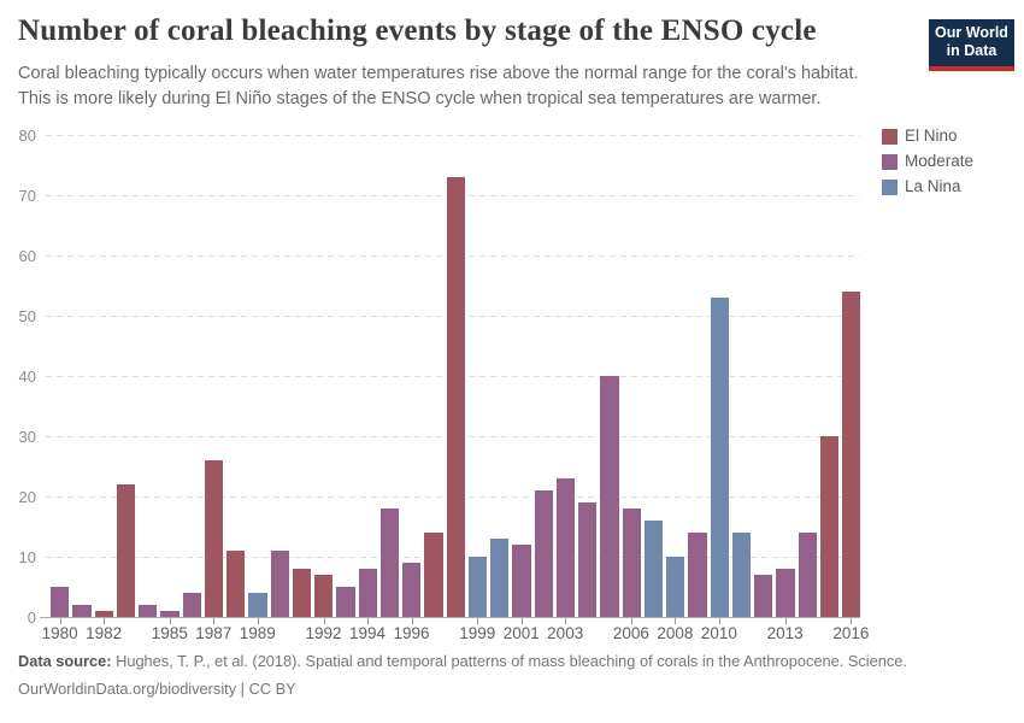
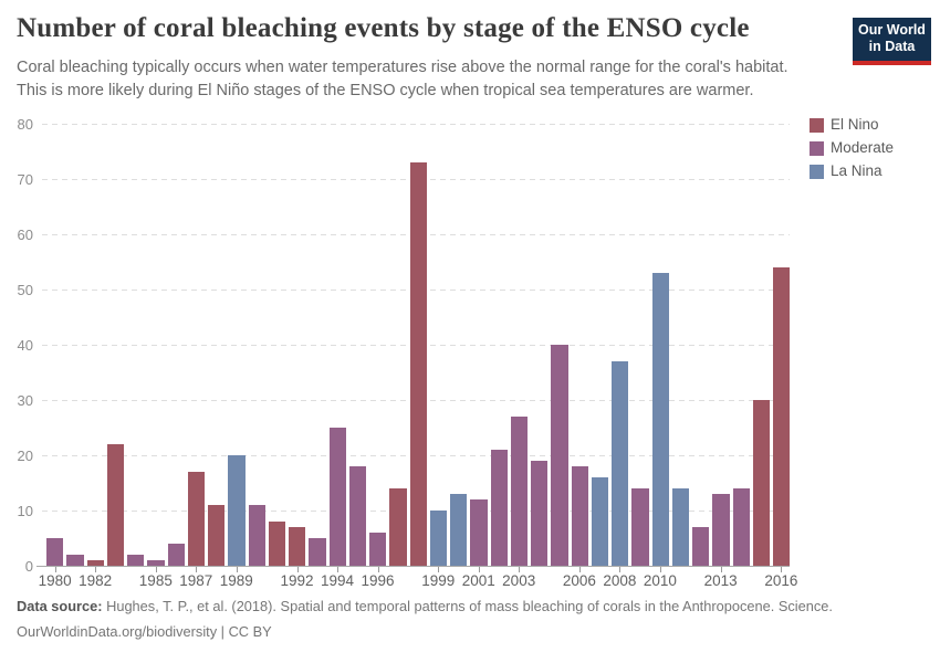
1987: 26 -> 17
1989: 4 -> 20
1994: 8 -> 25
1996: 9 -> 6
2003: 23 -> 27
2008: 10 -> 37
2013: 8 -> 13
